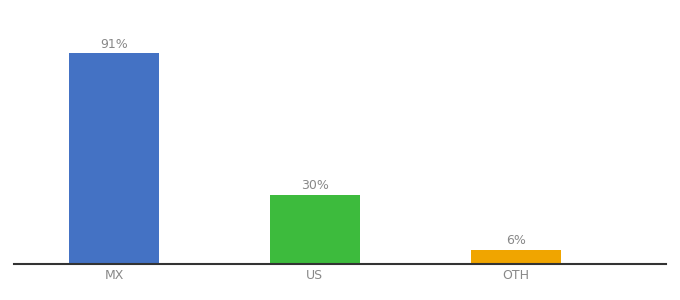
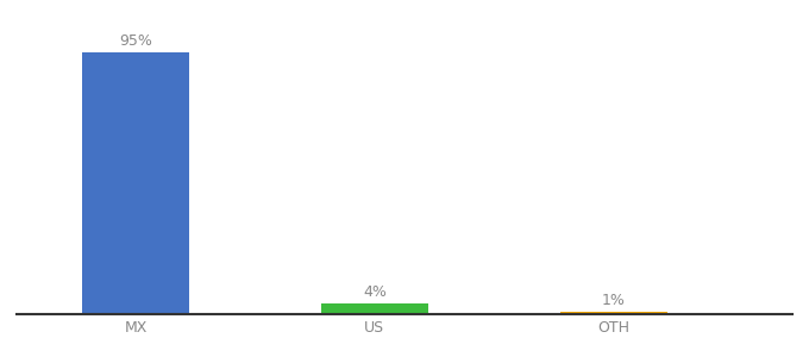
MX: 91% -> 95%
US: 30% -> 4%
OTH: 6% -> 1%
